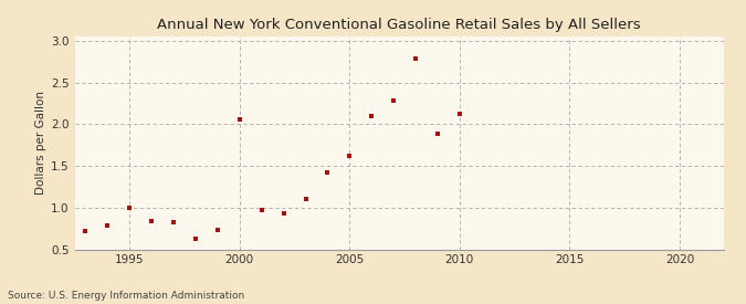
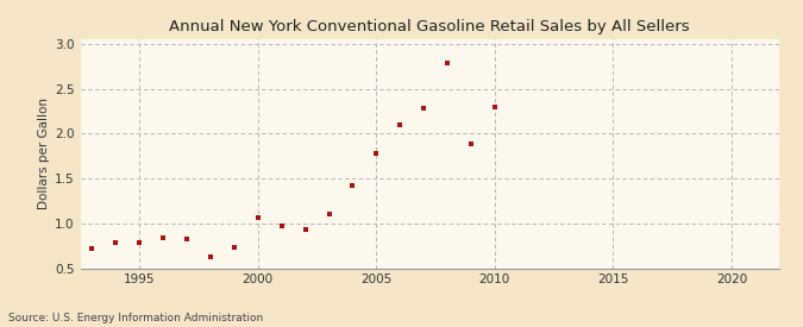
1995: 1.00 -> 0.79
2000: 2.06 -> 1.06
2005: 1.62 -> 1.78
2010: 2.12 -> 2.30
